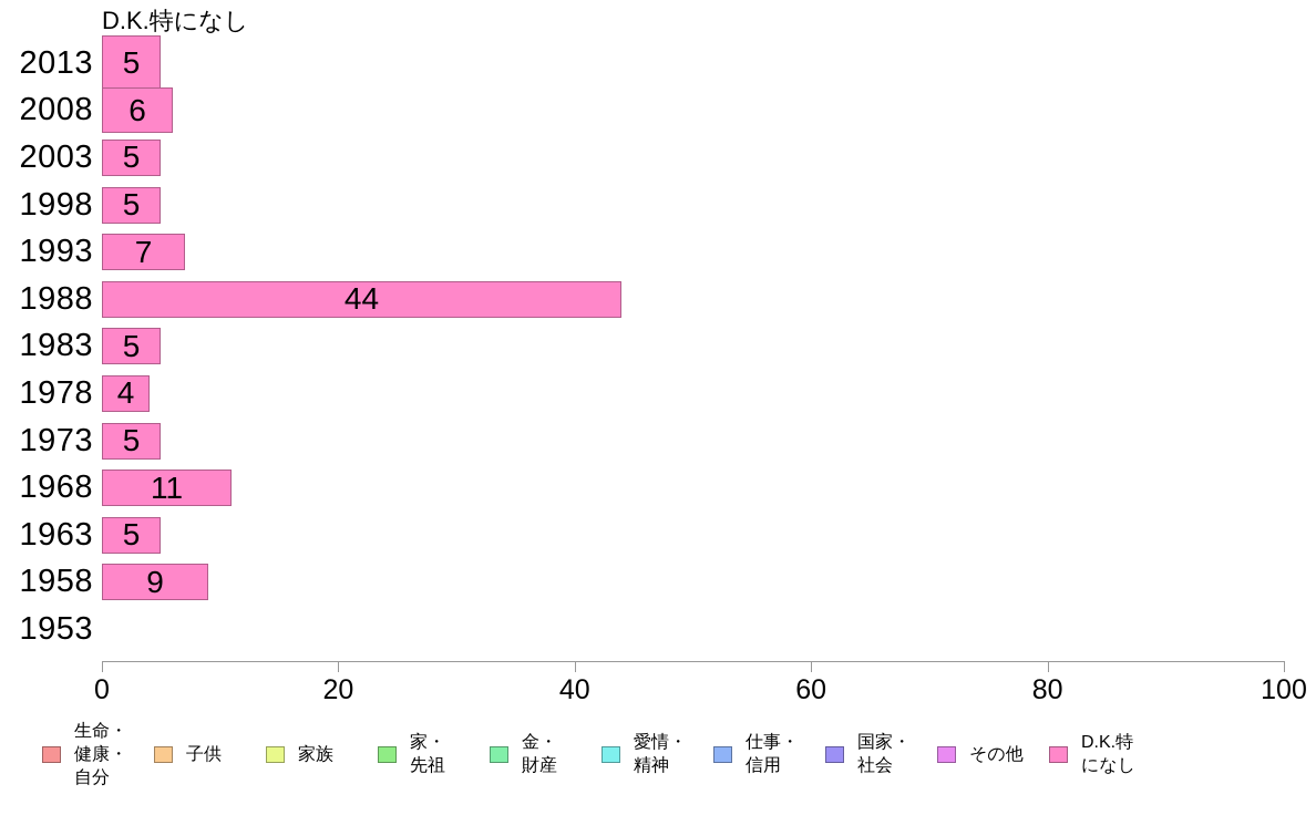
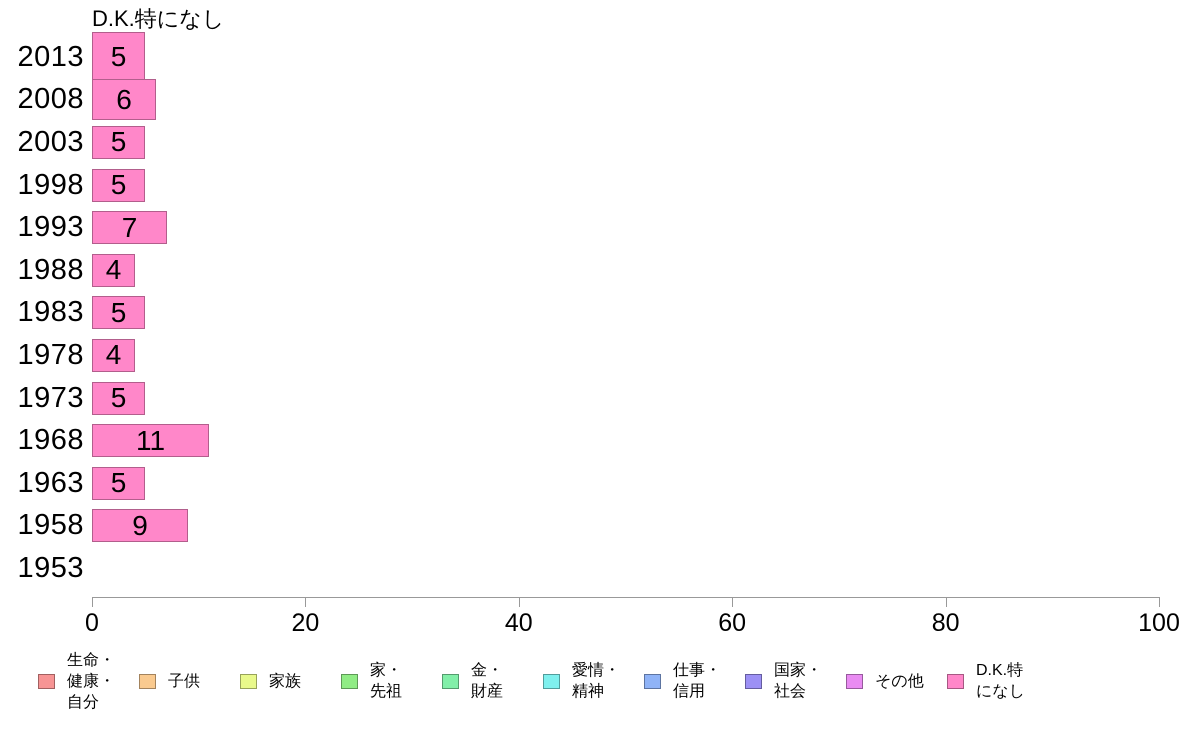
1988: 44 -> 4
